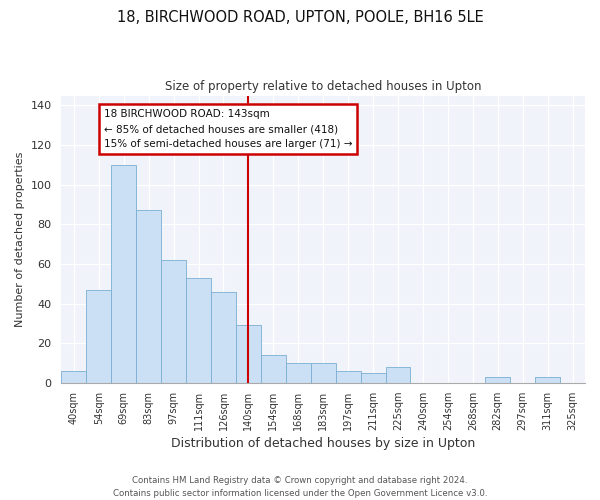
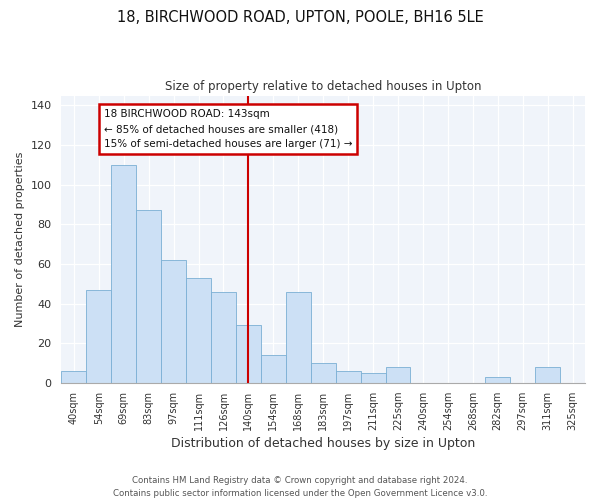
168sqm: 10 -> 46
311sqm: 3 -> 8
